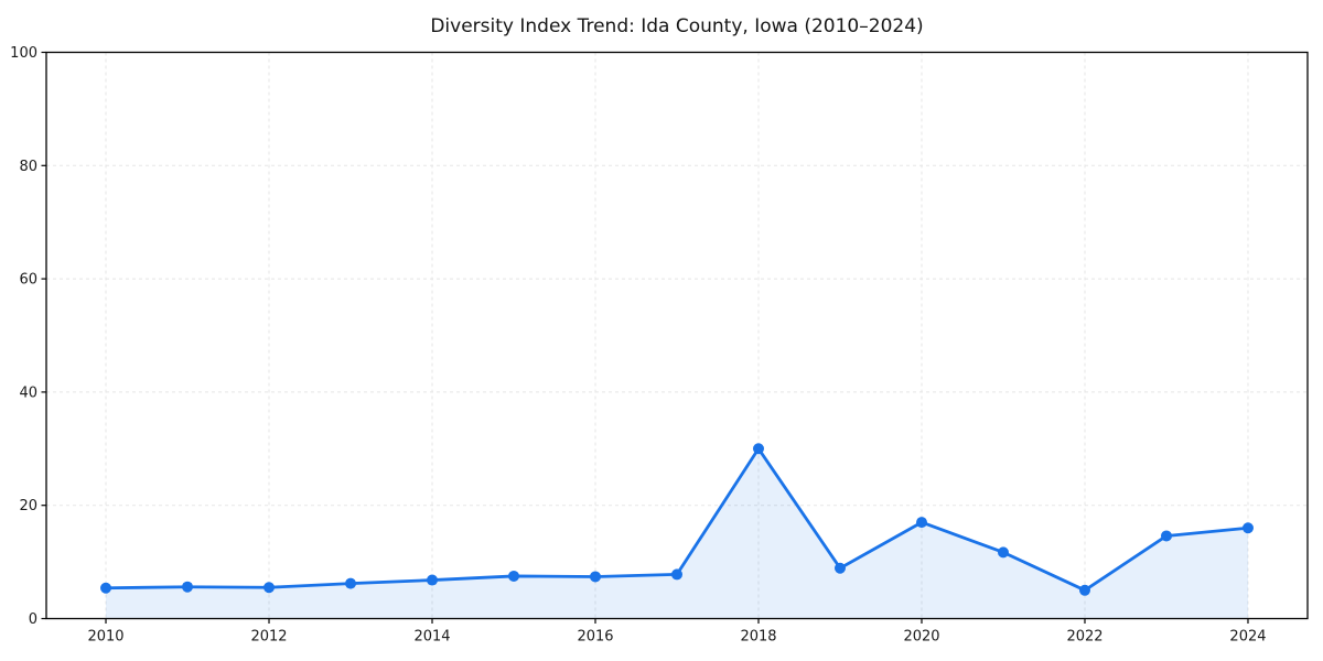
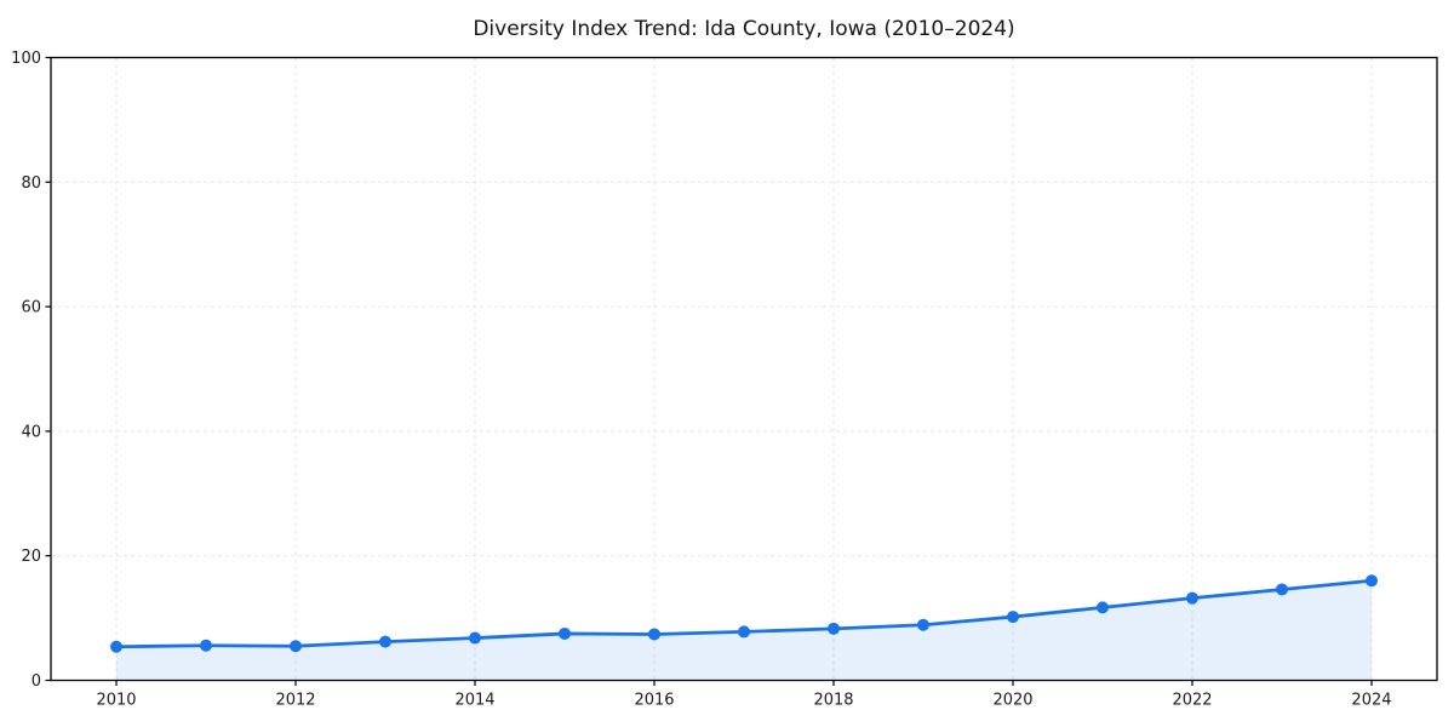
2018: 30 -> 8
2020: 17 -> 10
2022: 5 -> 13
